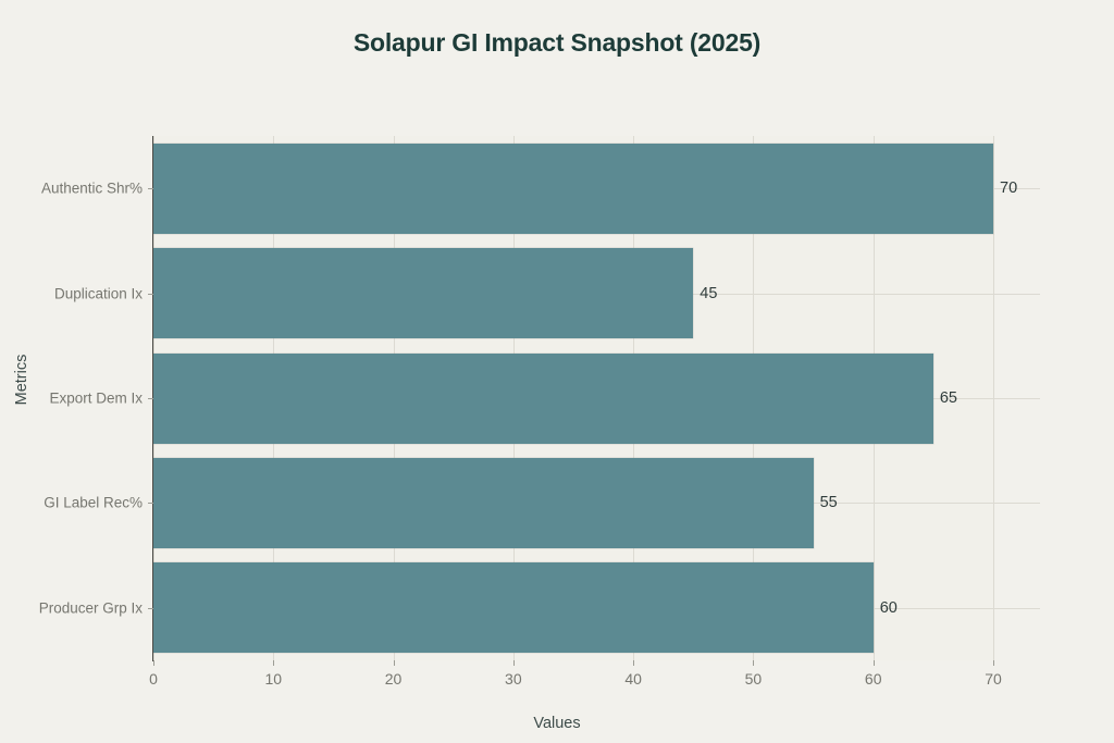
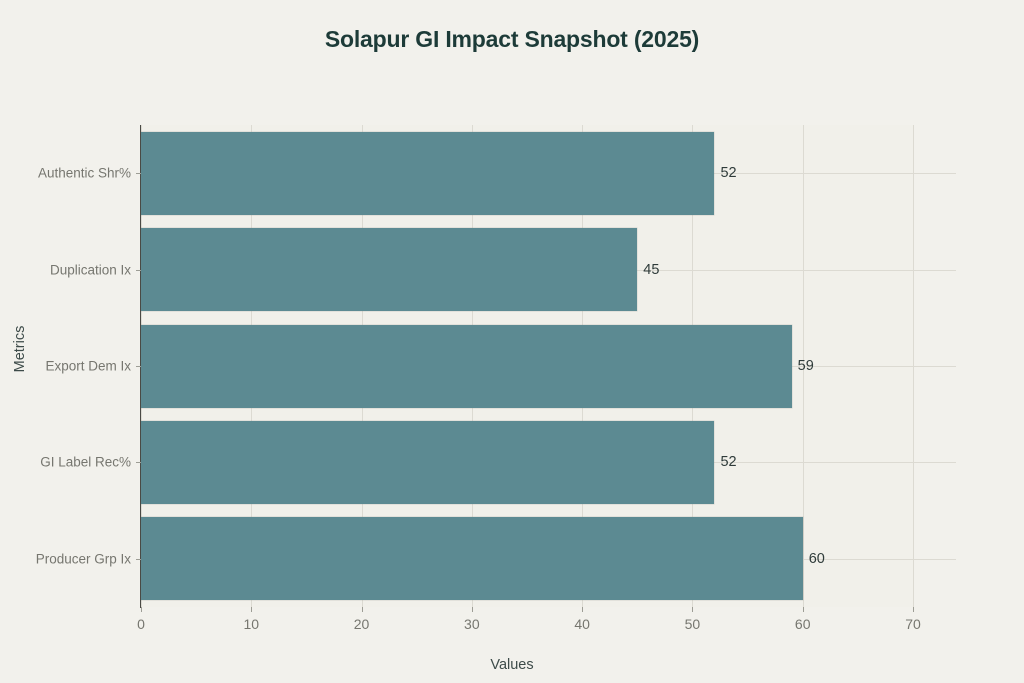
Authentic Shr%: 70 -> 52
Export Dem Ix: 65 -> 59
GI Label Rec%: 55 -> 52
